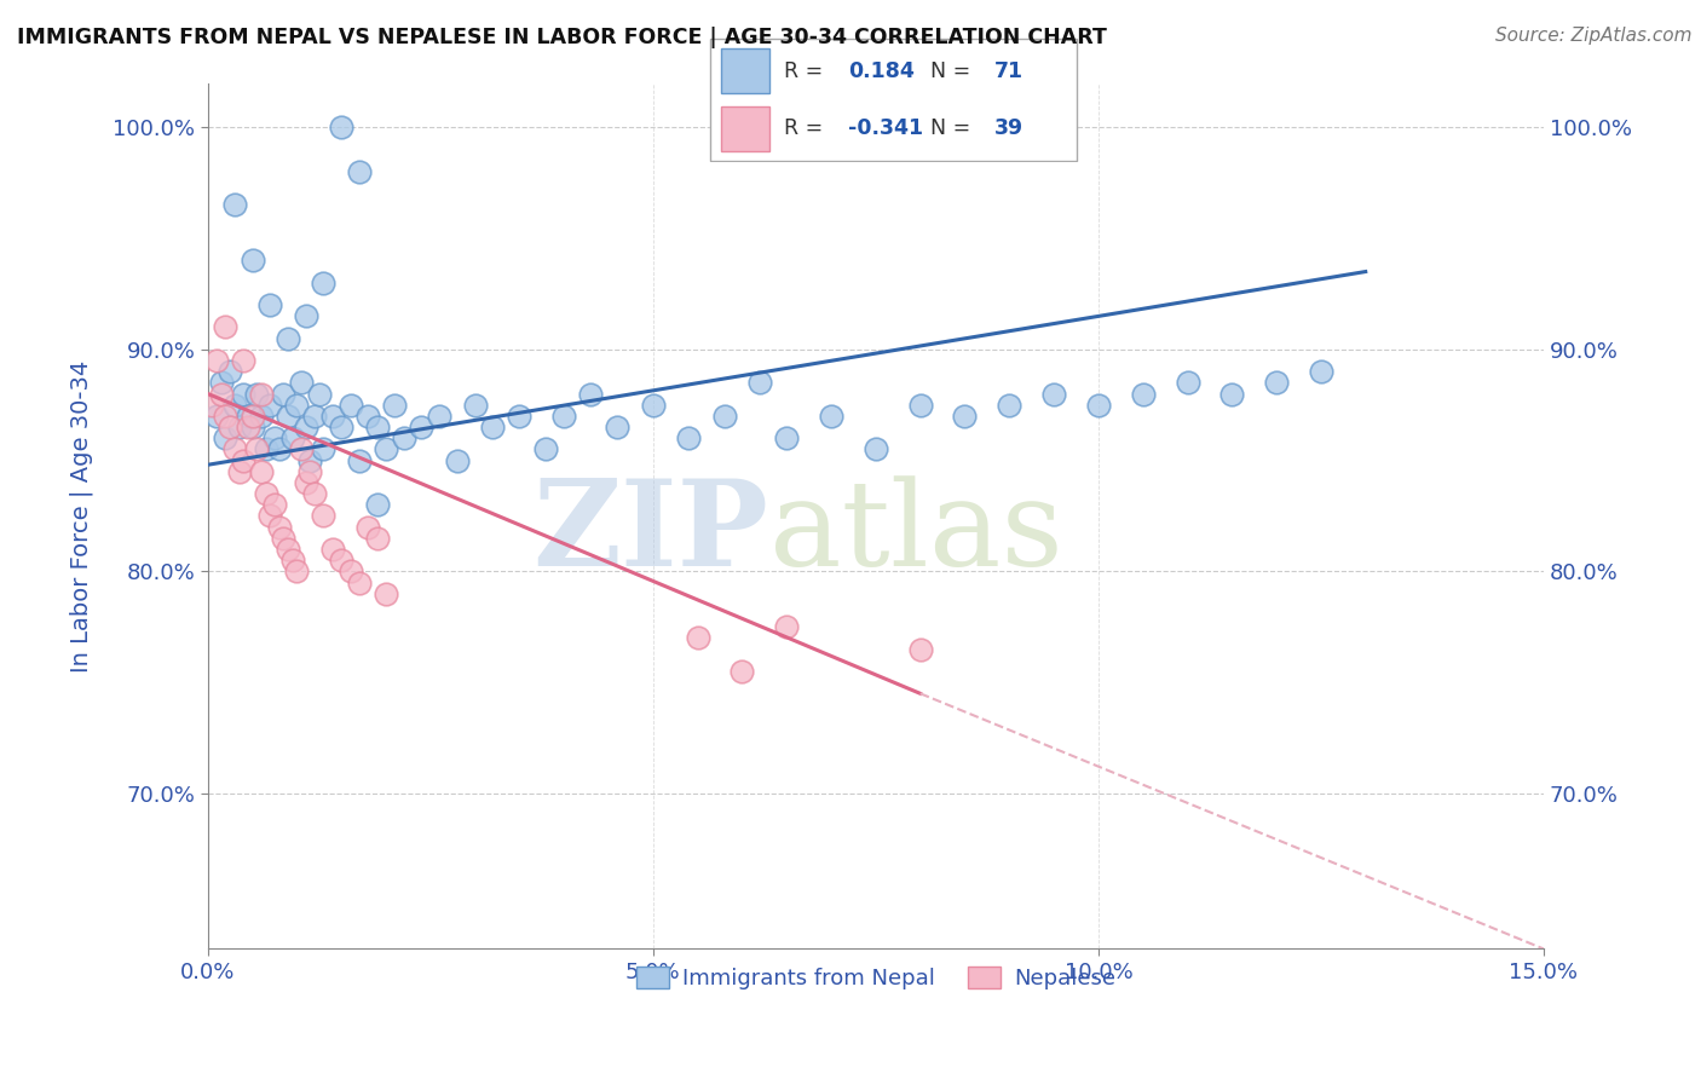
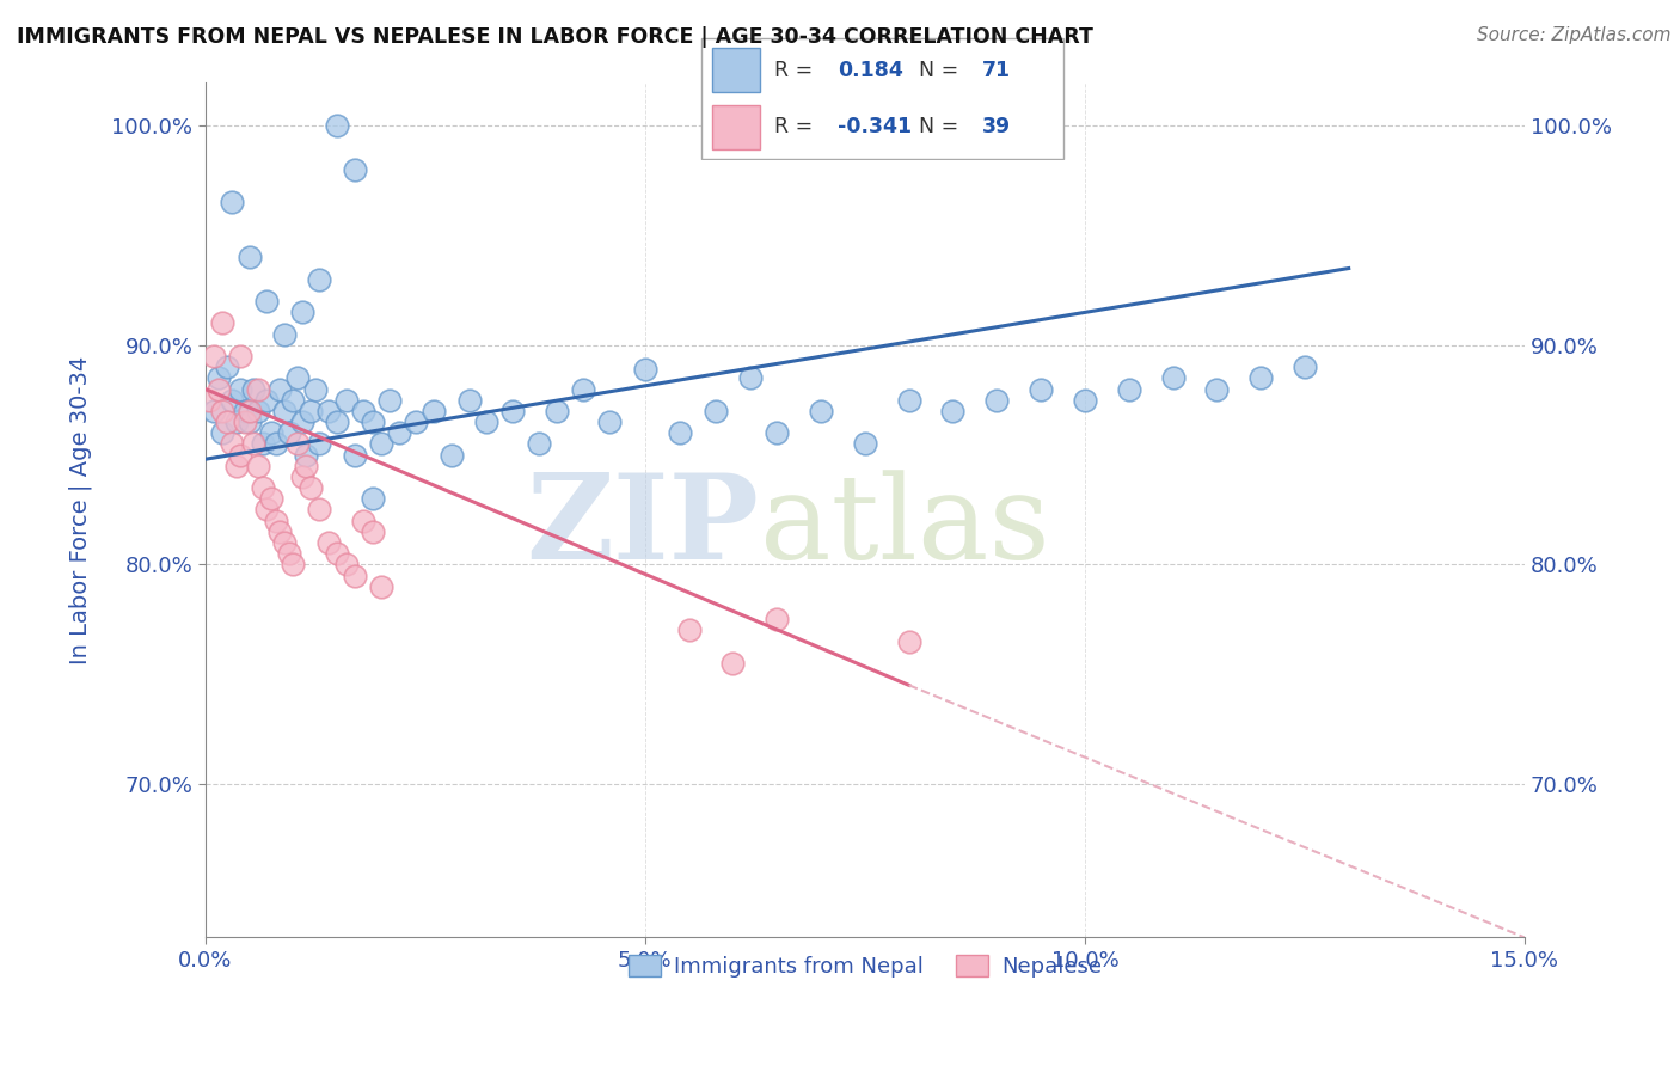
Immigrants from Nepal/5.0%: 87.5% -> 88.9%
